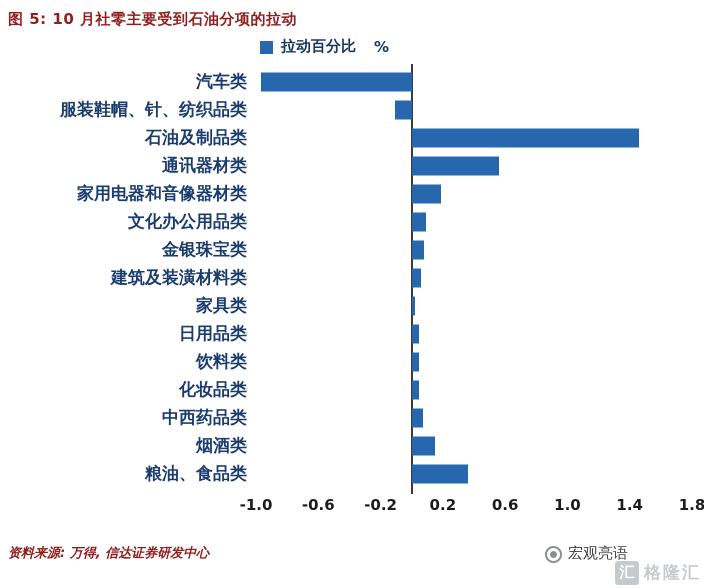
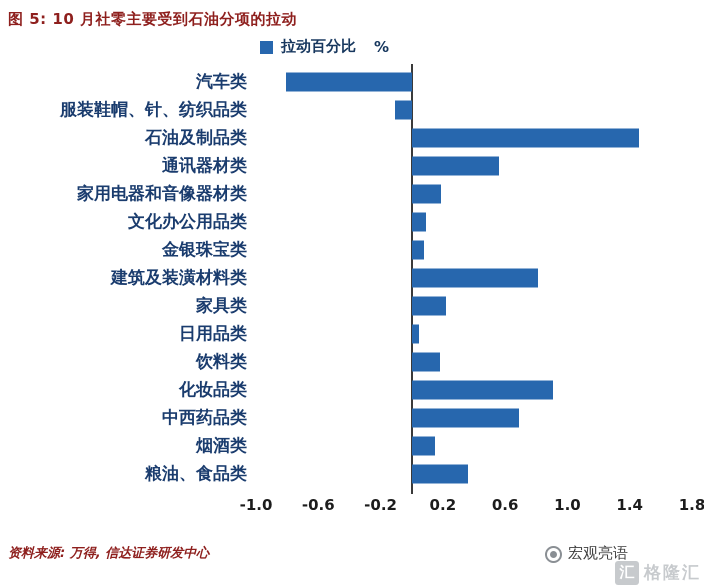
汽车类: -0.97 -> -0.81
建筑及装潢材料类: 0.06 -> 0.81
家具类: 0.02 -> 0.22
饮料类: 0.05 -> 0.18
化妆品类: 0.05 -> 0.91
中西药品类: 0.07 -> 0.69
